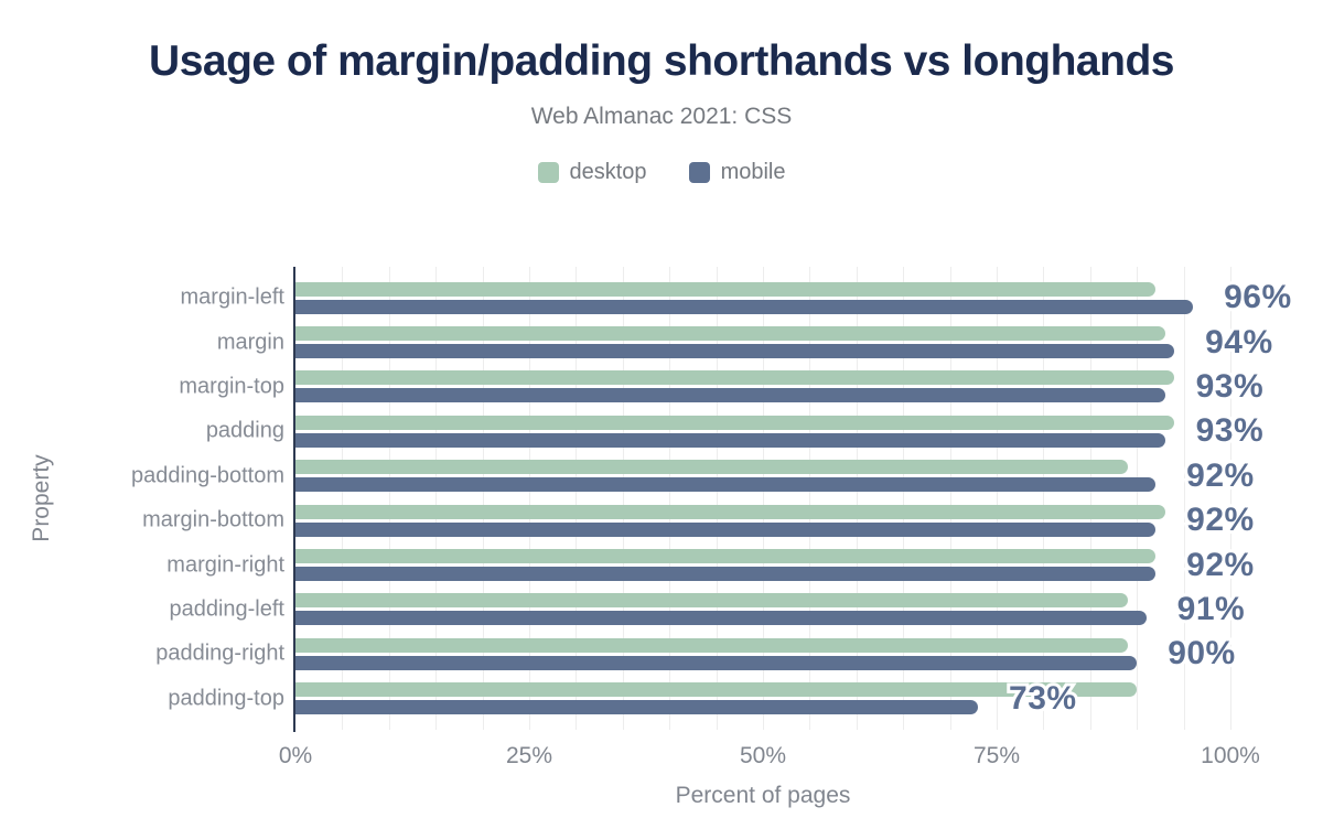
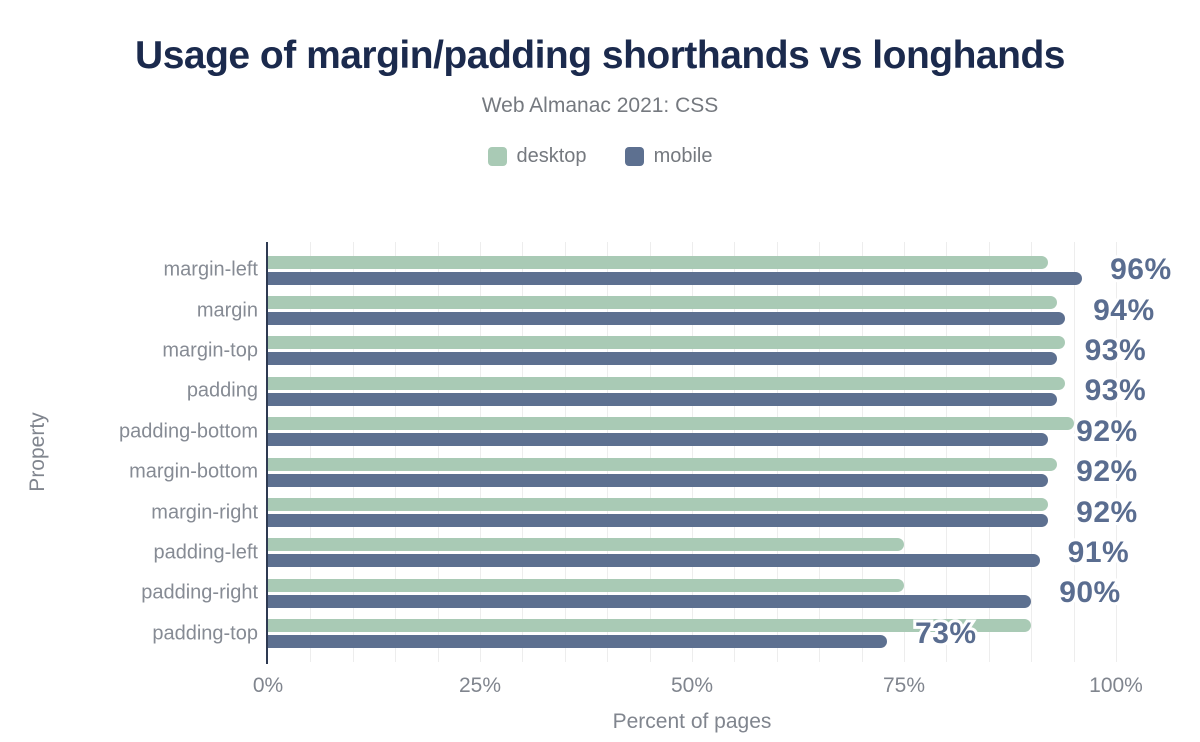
desktop/padding-bottom: 89% -> 95%
desktop/padding-left: 89% -> 75%
desktop/padding-right: 89% -> 75%
